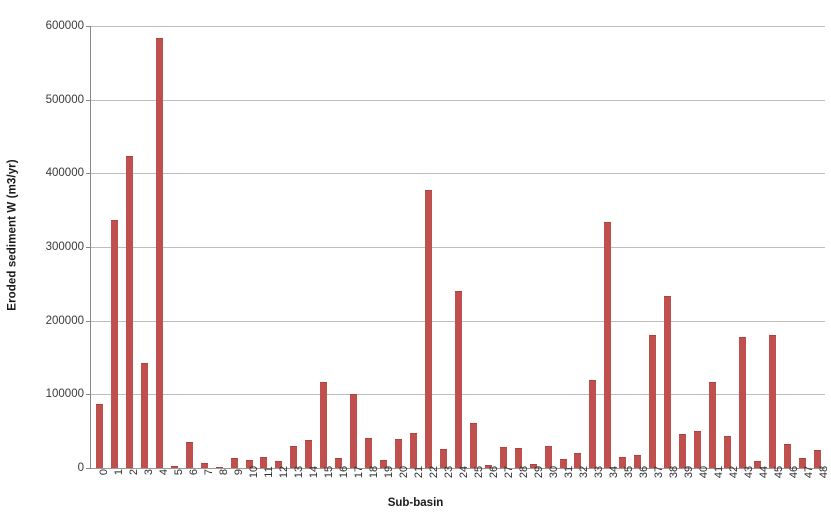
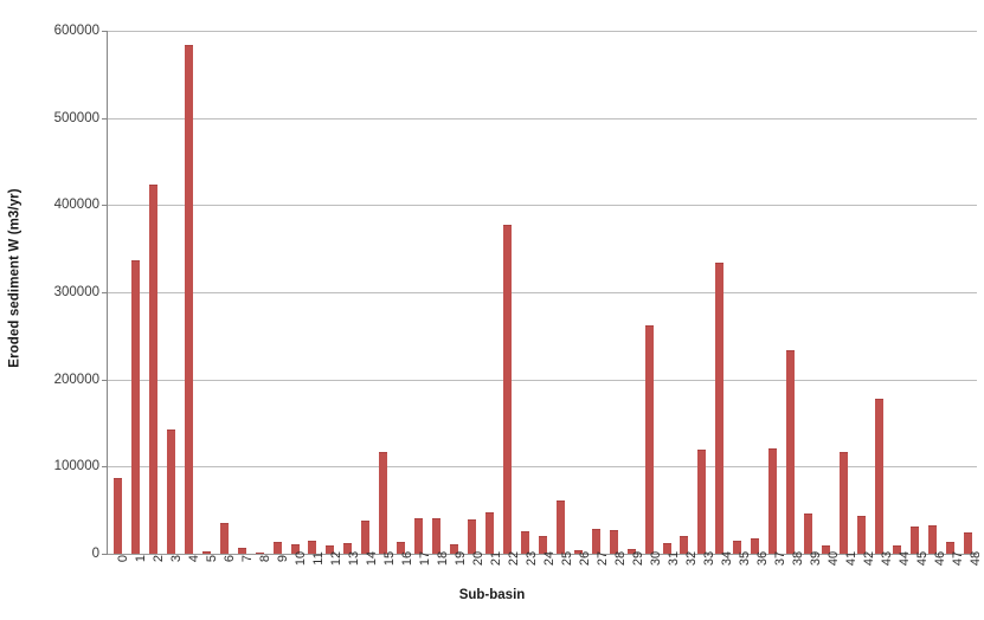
13: 30000 -> 10000
17: 100000 -> 40000
24: 240000 -> 20000
30: 30000 -> 260000
37: 180000 -> 120000
40: 50000 -> 10000
45: 180000 -> 30000
